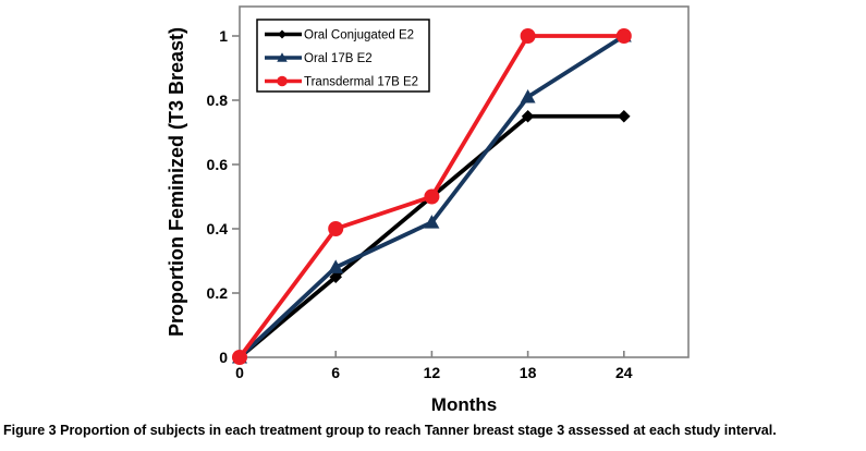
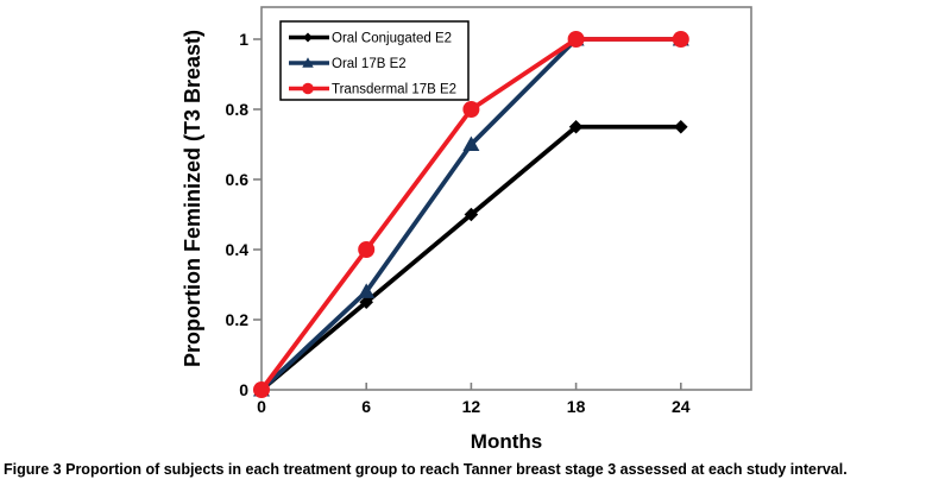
Oral 17B E2/12: 0.42 -> 0.70
Transdermal 17B E2/12: 0.5 -> 0.8
Oral 17B E2/18: 0.81 -> 1.00
